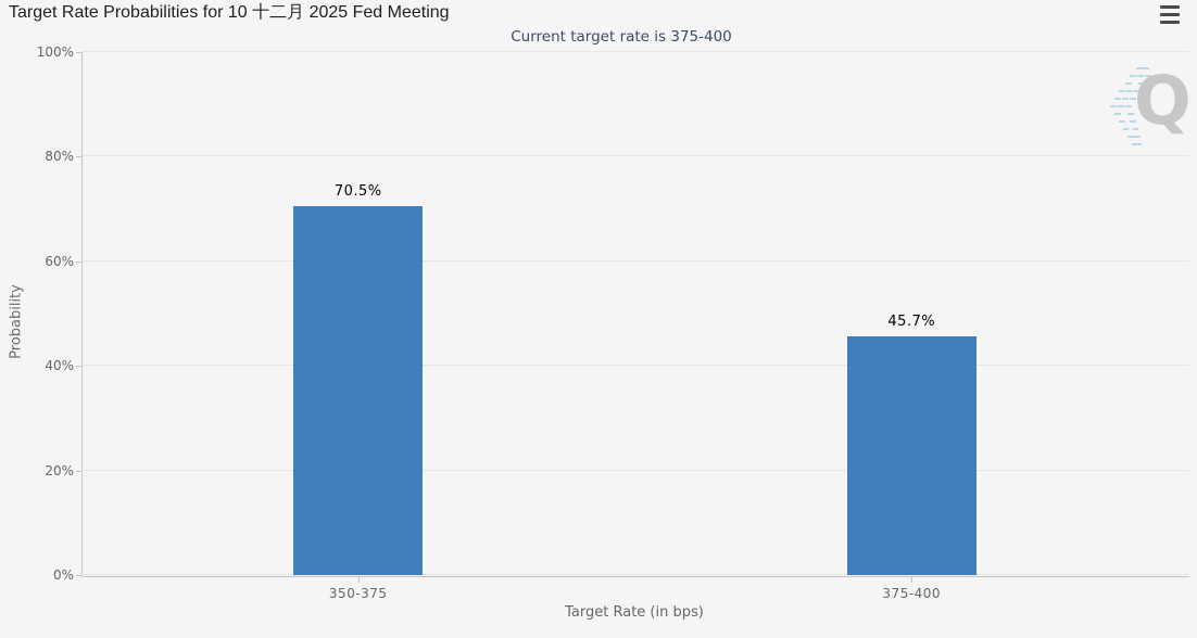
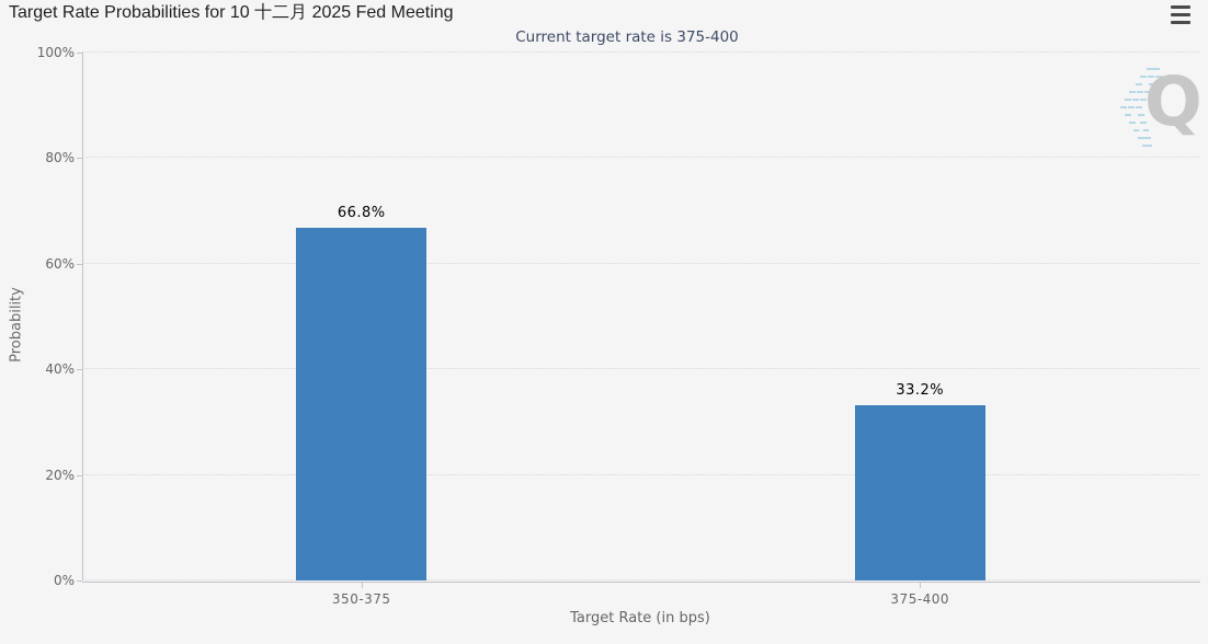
350-375: 70.5% -> 66.8%
375-400: 45.7% -> 33.2%
